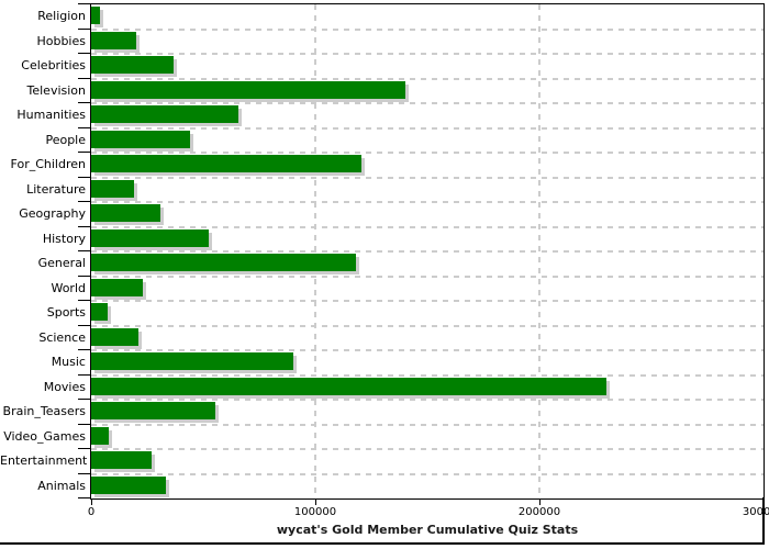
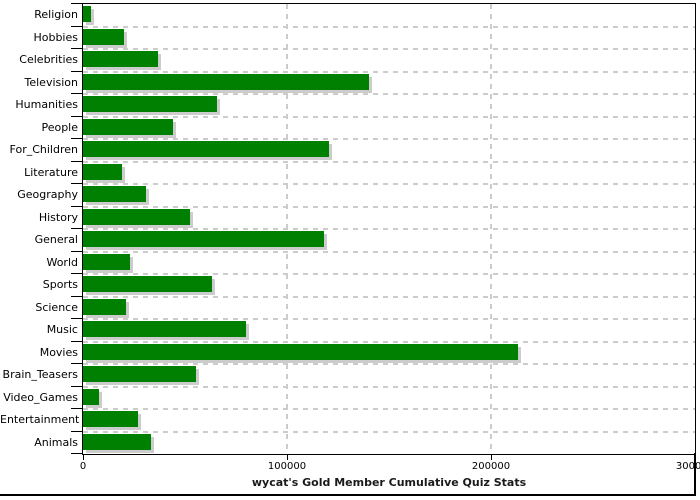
Sports: 8000 -> 63000
Music: 90000 -> 80000
Movies: 230000 -> 213000
